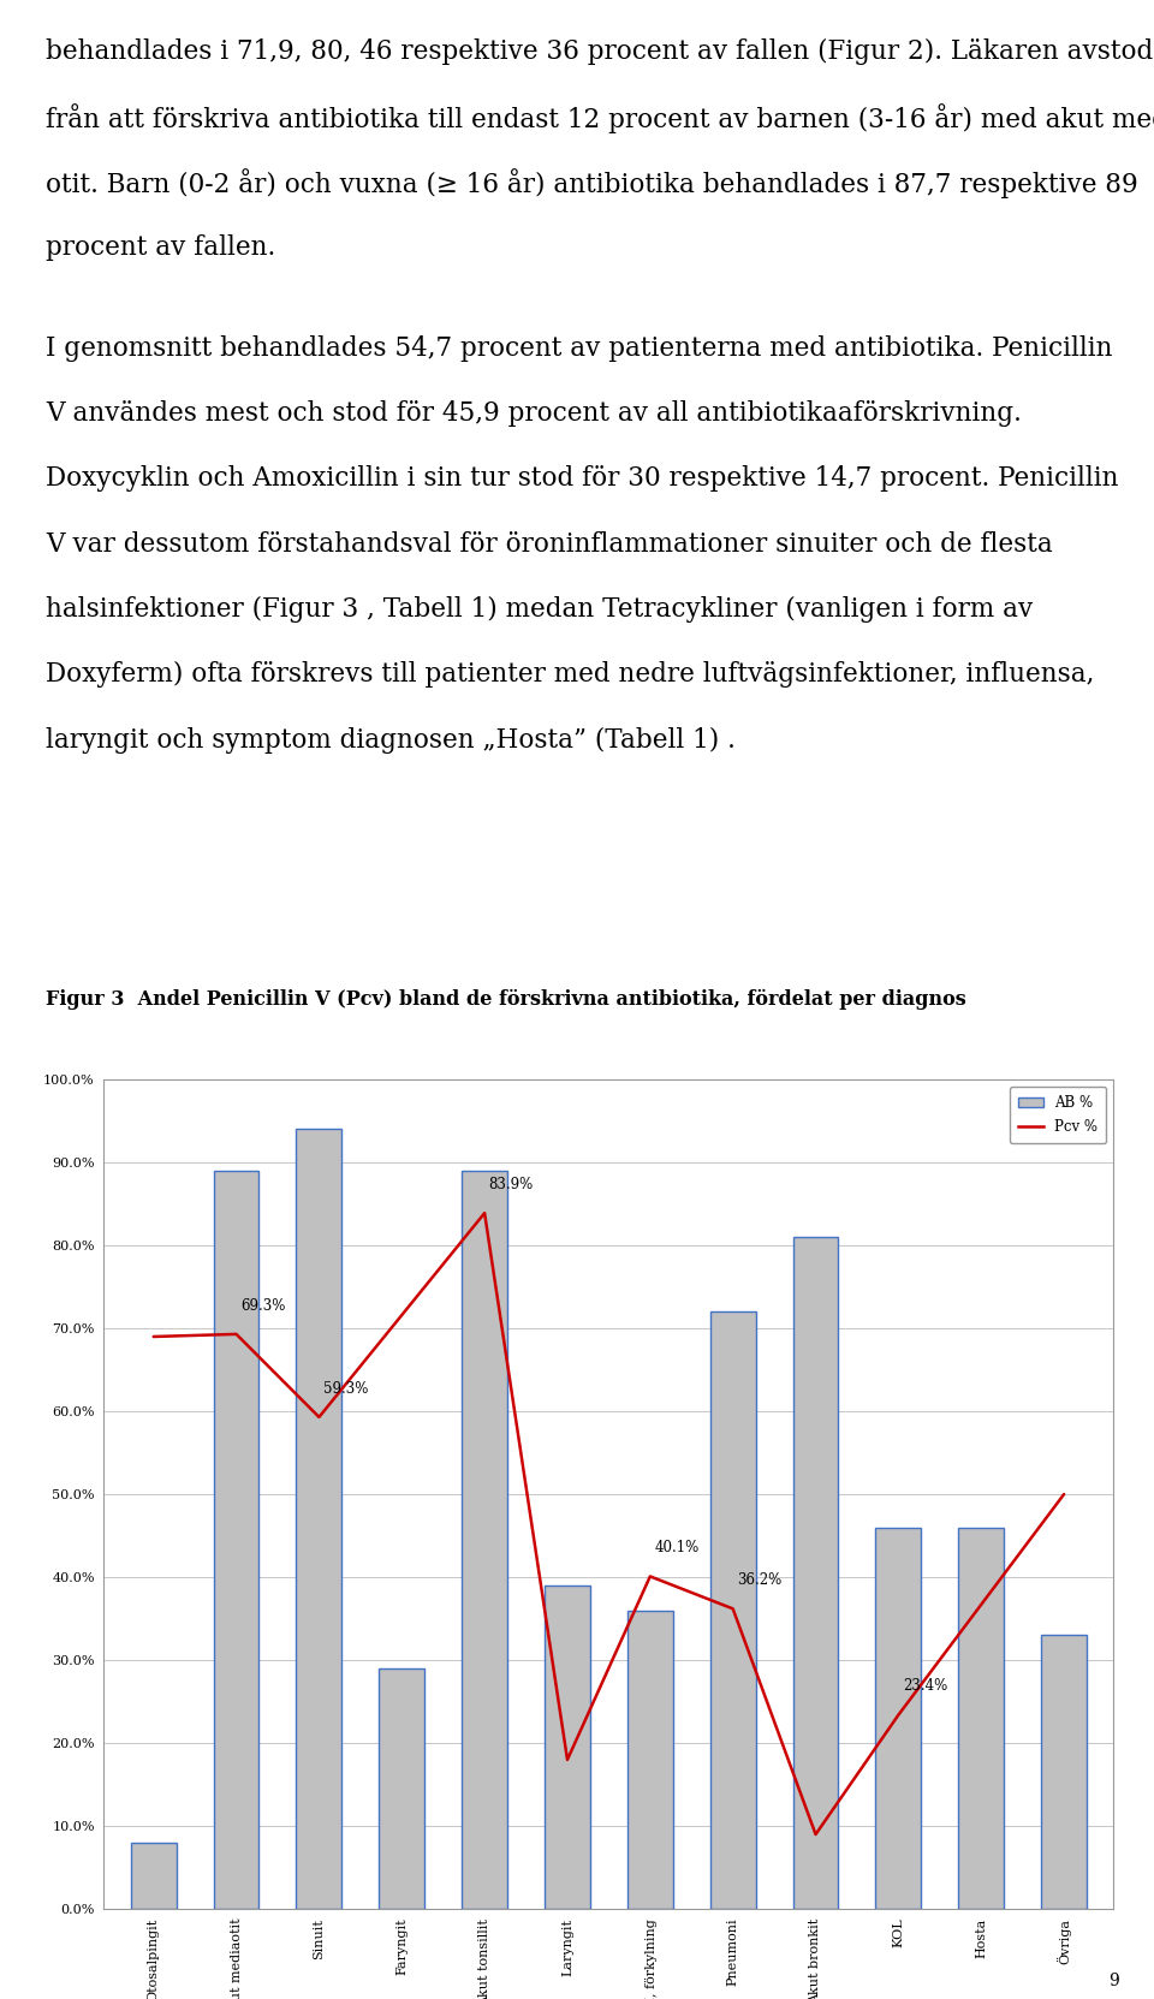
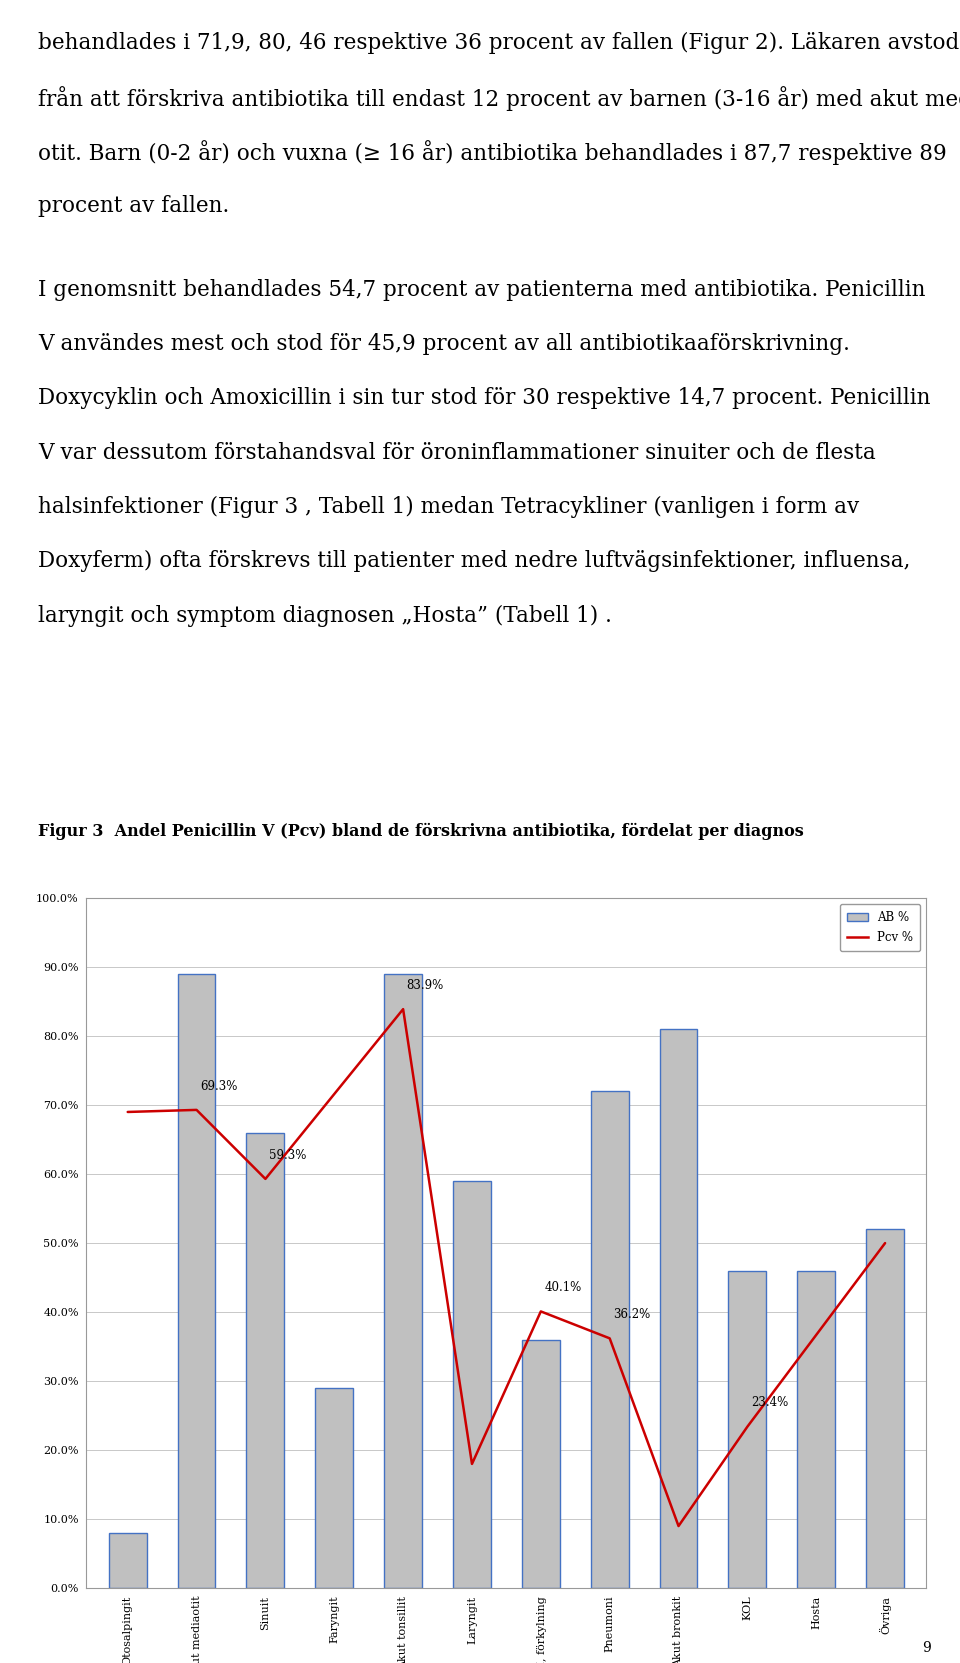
AB %/Sinuit: 94% -> 66%
AB %/Laryngit: 39% -> 59%
AB %/Övriga: 33% -> 52%
